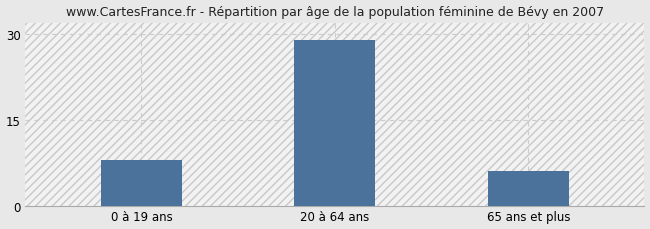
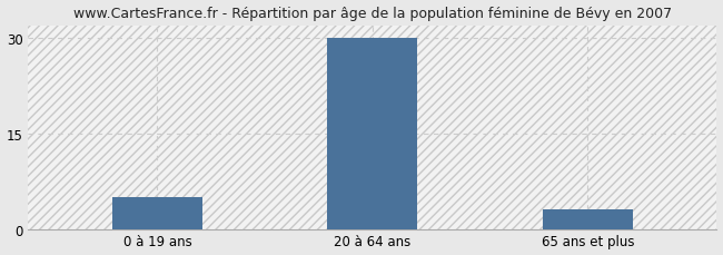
0 à 19 ans: 8 -> 5
20 à 64 ans: 29 -> 30
65 ans et plus: 6 -> 3
